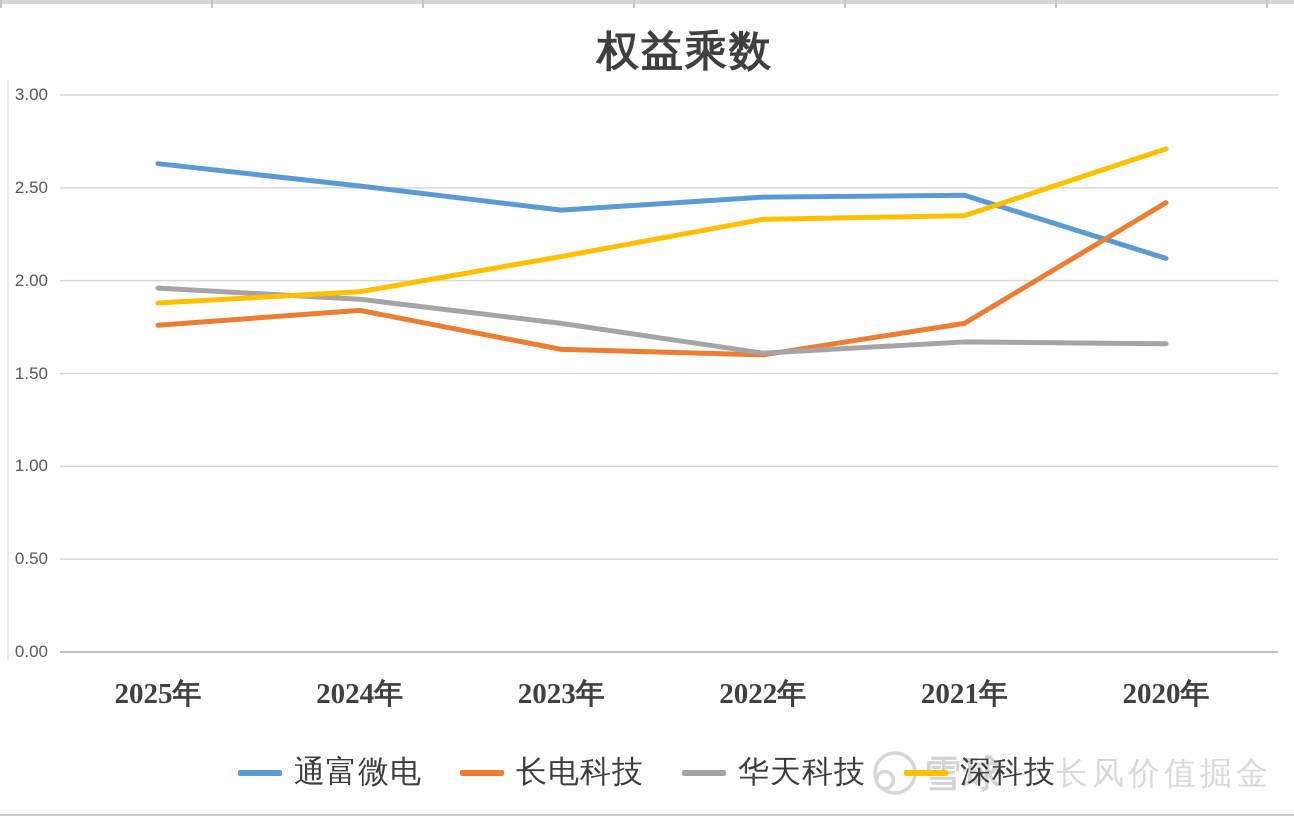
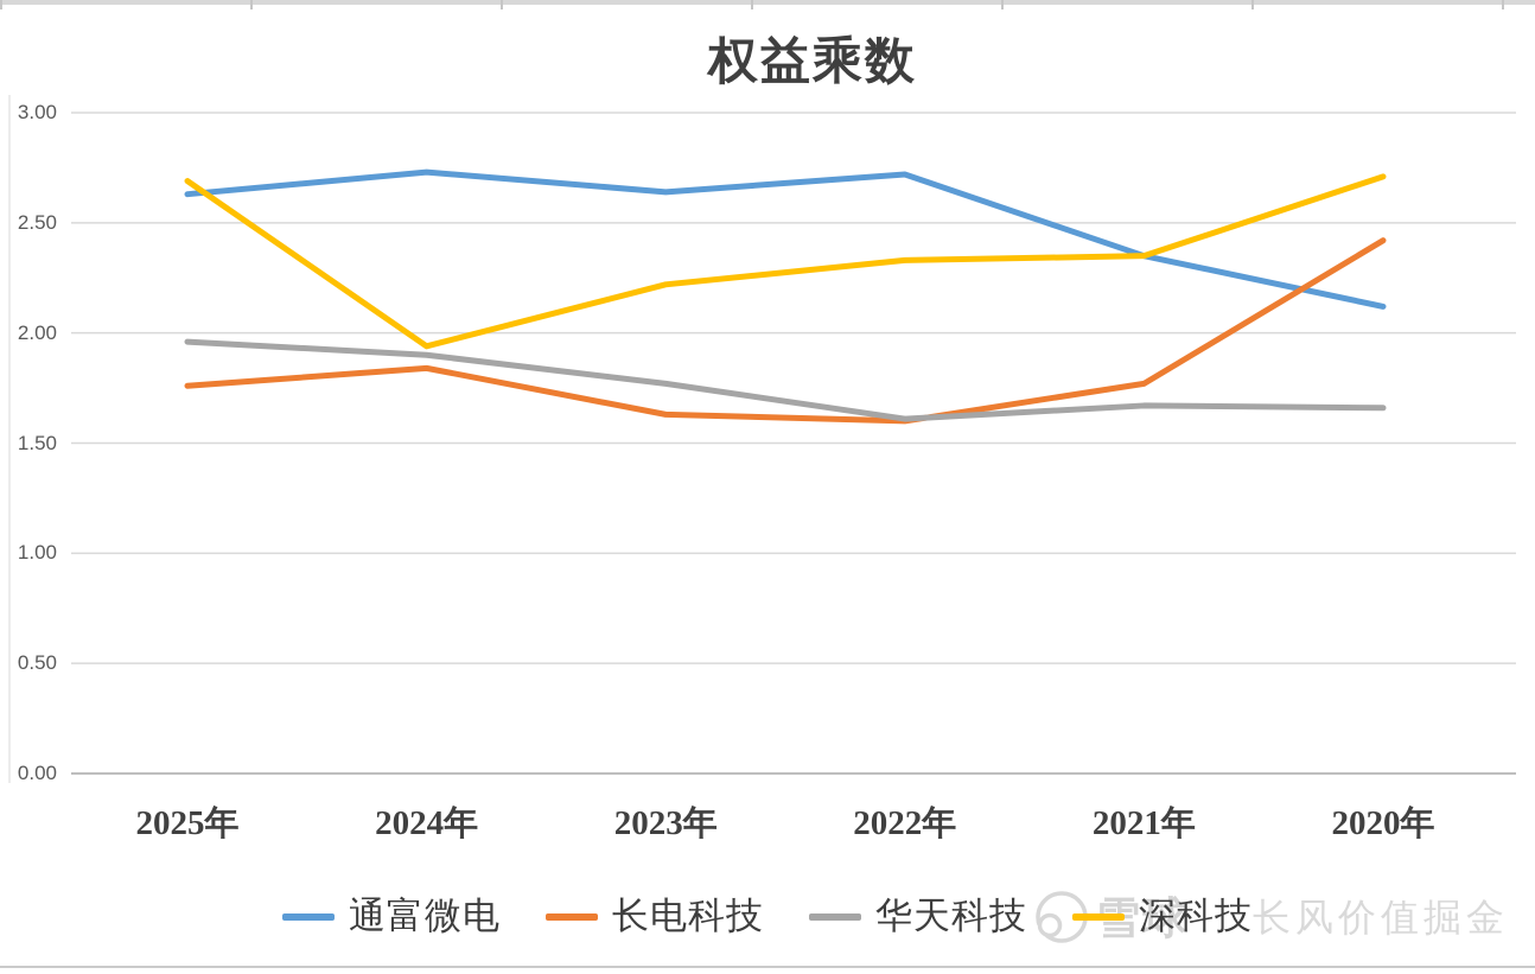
深科技/2025年: 1.88 -> 2.69
通富微电/2024年: 2.51 -> 2.73
通富微电/2023年: 2.38 -> 2.64
深科技/2023年: 2.13 -> 2.22
通富微电/2022年: 2.45 -> 2.72
通富微电/2021年: 2.46 -> 2.35
